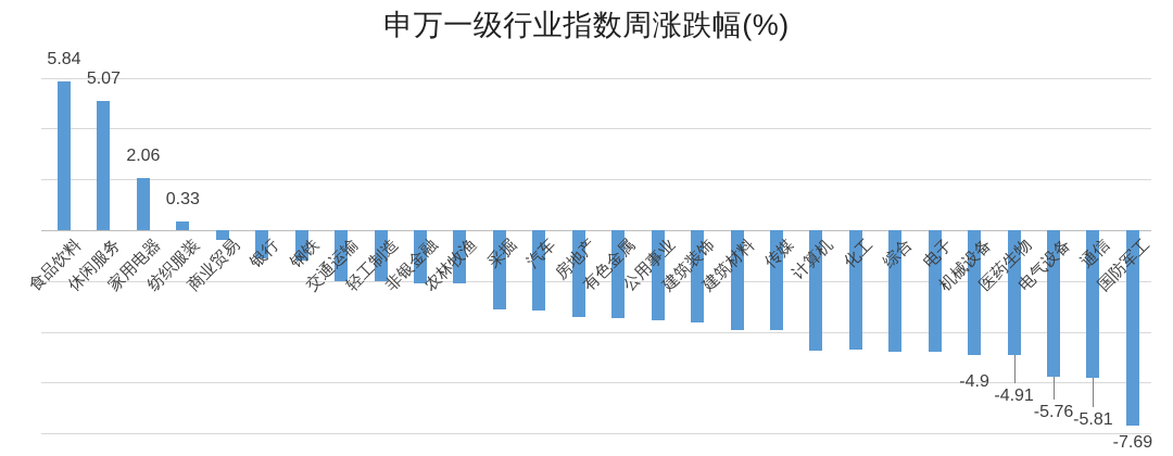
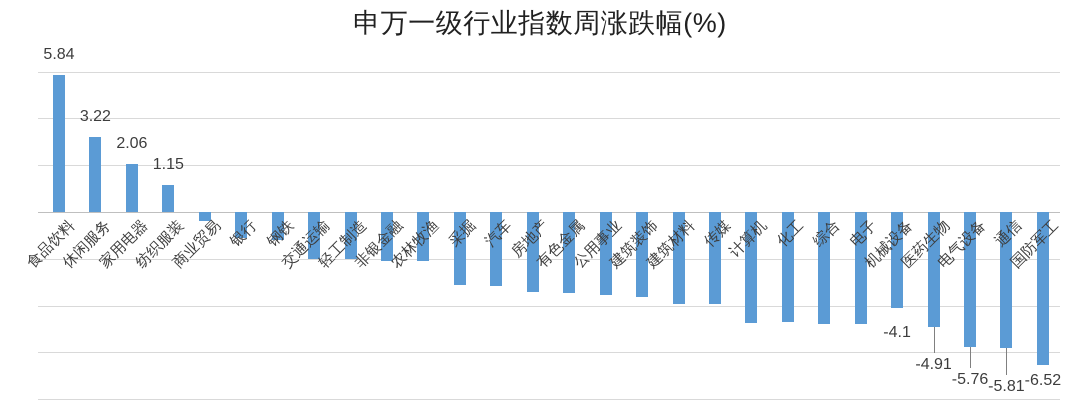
休闲服务: 5.07 -> 3.22
纺织服装: 0.33 -> 1.15
机械设备: -4.9 -> -4.1
国防军工: -7.69 -> -6.52
